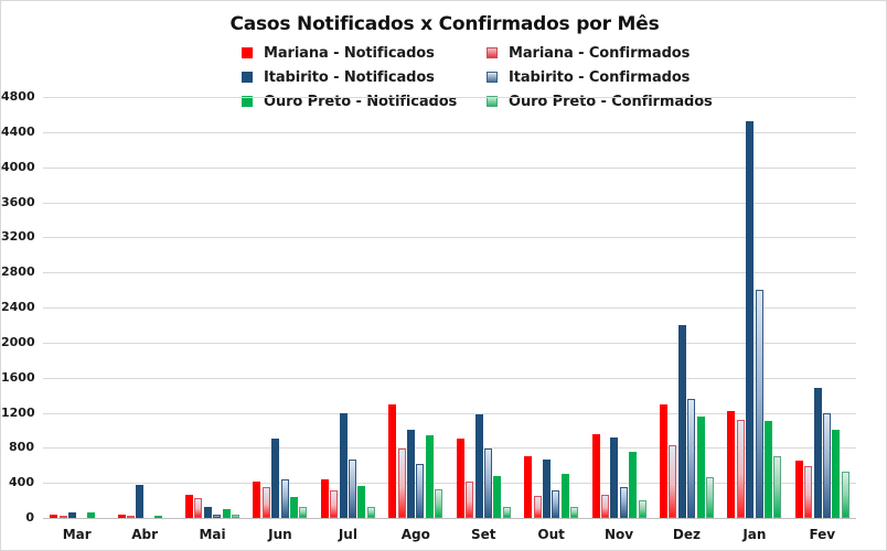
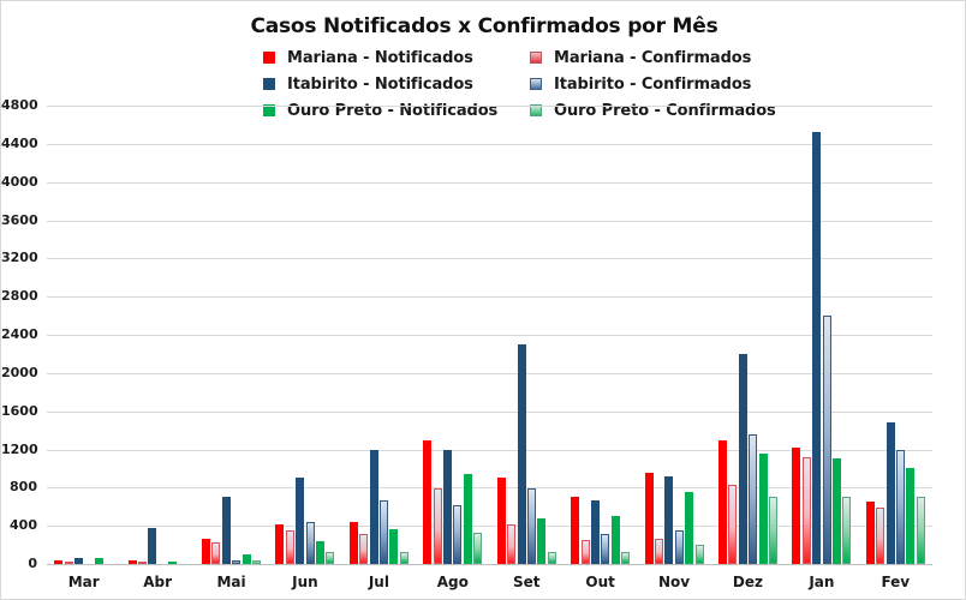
Itabirito - Notificados/Mai: 100 -> 700
Itabirito - Notificados/Ago: 1000 -> 1200
Itabirito - Notificados/Set: 1200 -> 2300
Ouro Preto - Confirmados/Dez: 500 -> 700
Ouro Preto - Confirmados/Fev: 500 -> 700
